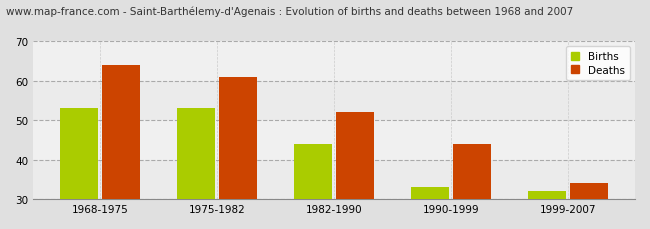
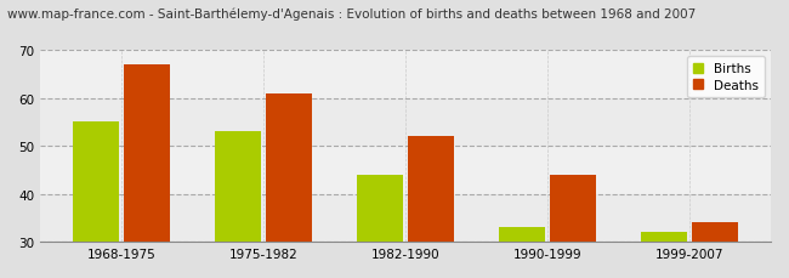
Births/1968-1975: 53 -> 55
Deaths/1968-1975: 64 -> 67
